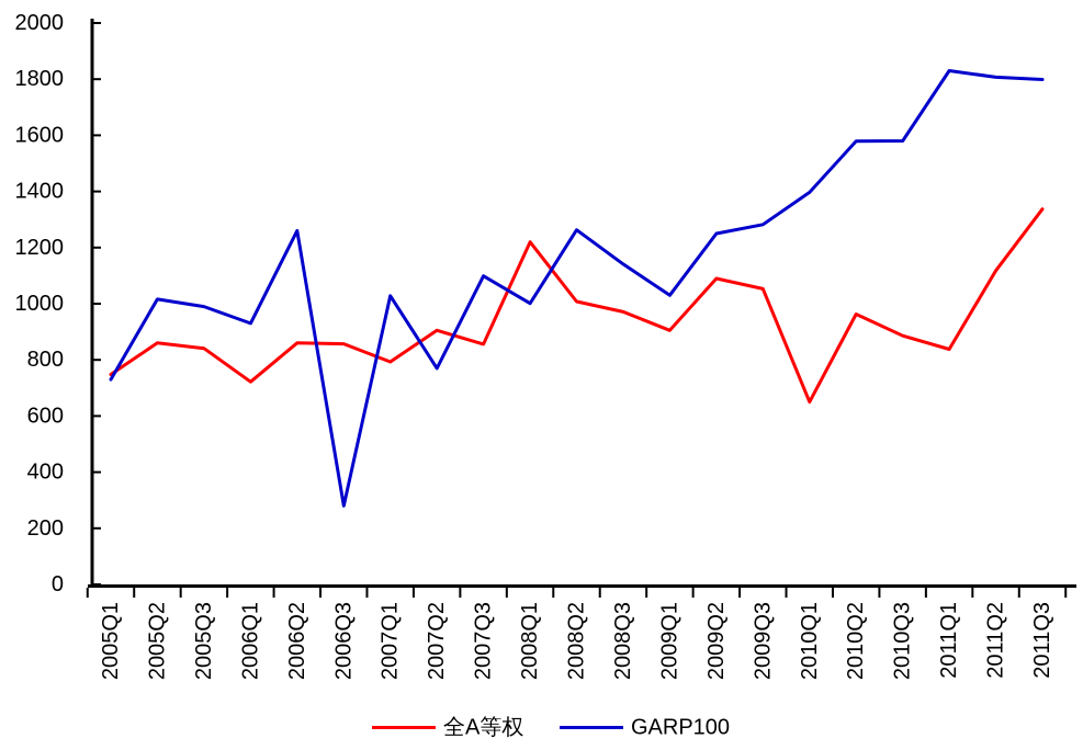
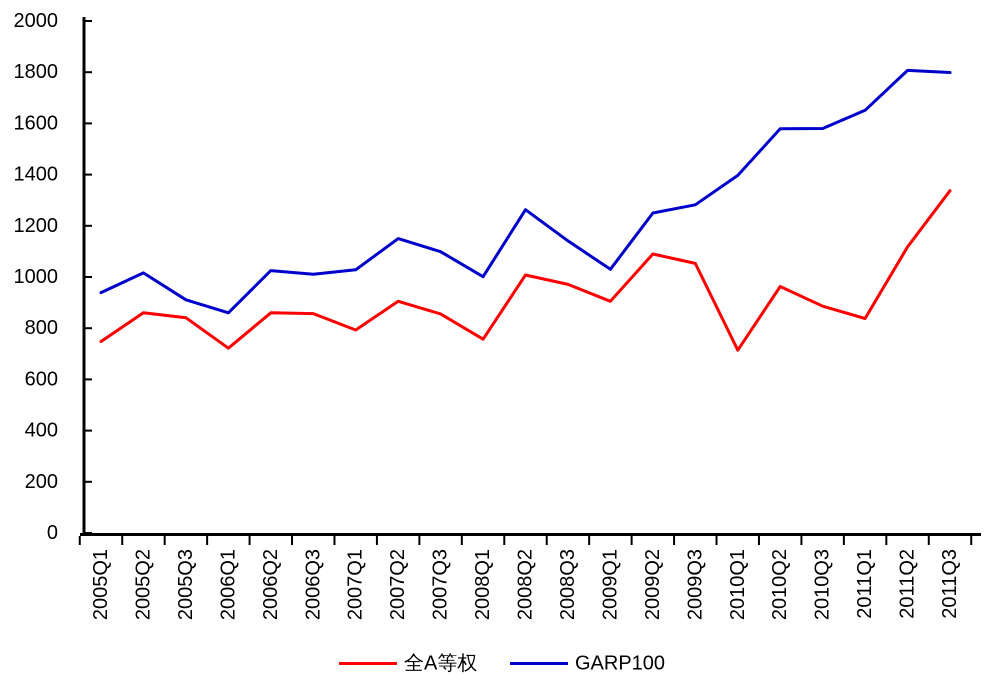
GARP100/2005Q1: 730 -> 940
GARP100/2005Q3: 990 -> 910
GARP100/2006Q1: 930 -> 860
GARP100/2006Q2: 1260 -> 1020
GARP100/2006Q3: 280 -> 1010
GARP100/2007Q2: 770 -> 1150
全A等权/2008Q1: 1220 -> 760
全A等权/2010Q1: 650 -> 710
GARP100/2011Q1: 1830 -> 1650
